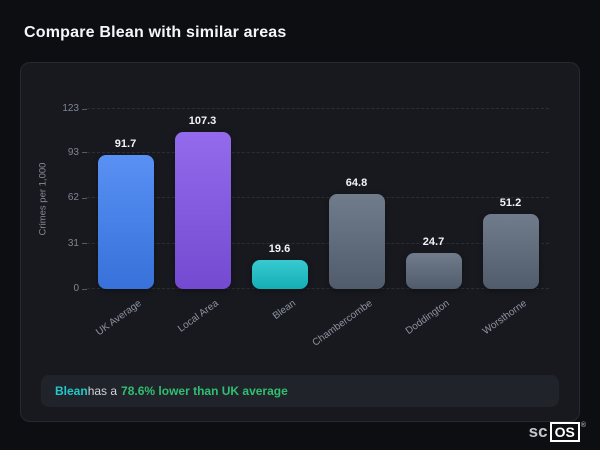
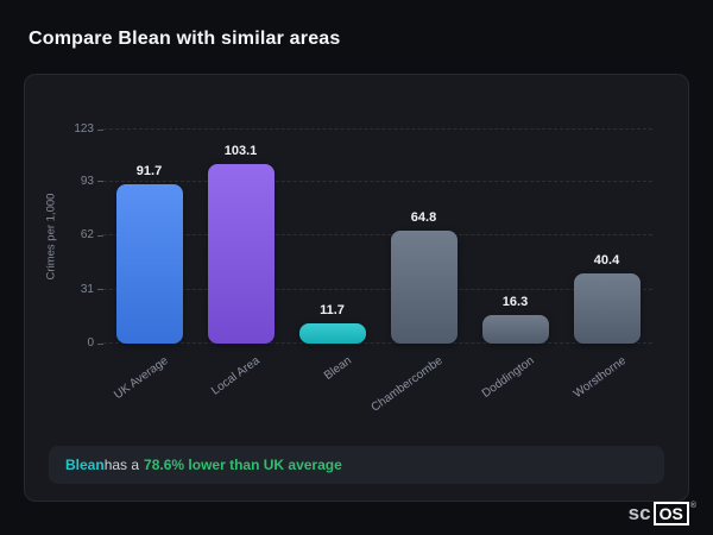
Local Area: 107.3 -> 103.1
Blean: 19.6 -> 11.7
Doddington: 24.7 -> 16.3
Worsthorne: 51.2 -> 40.4
